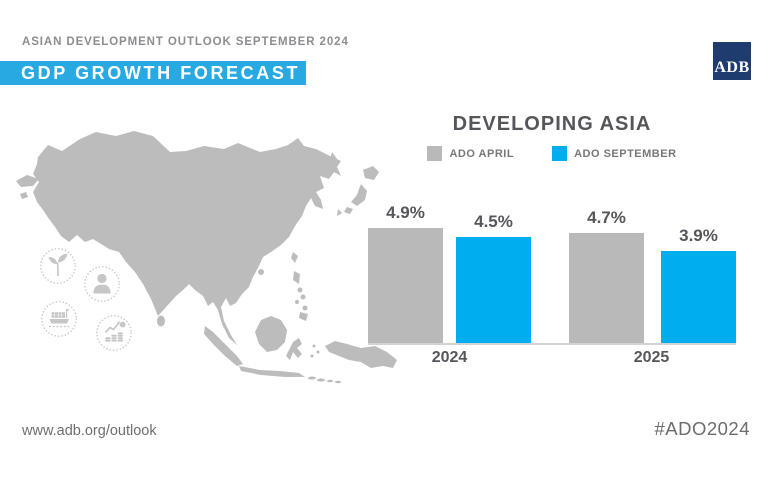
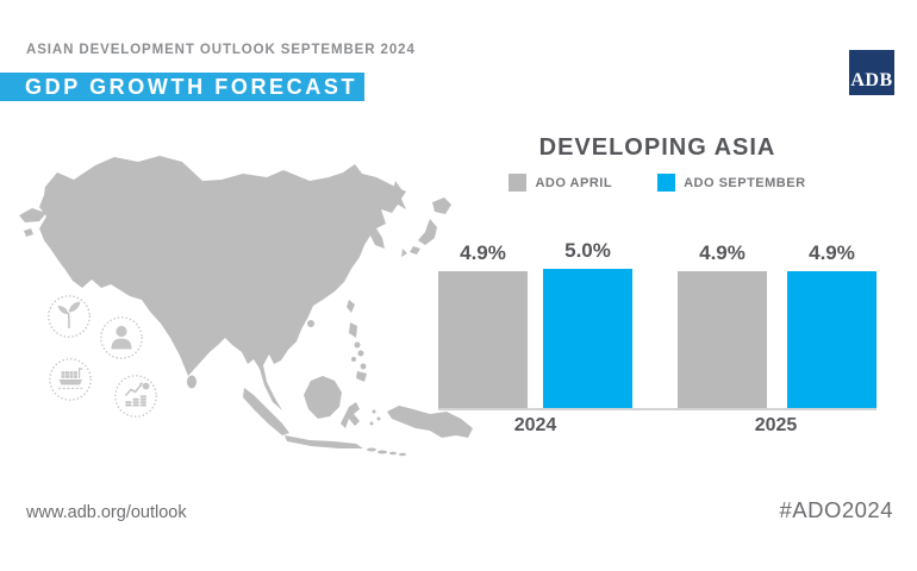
ADO SEPTEMBER/2024: 4.5% -> 5.0%
ADO APRIL/2025: 4.7% -> 4.9%
ADO SEPTEMBER/2025: 3.9% -> 4.9%
